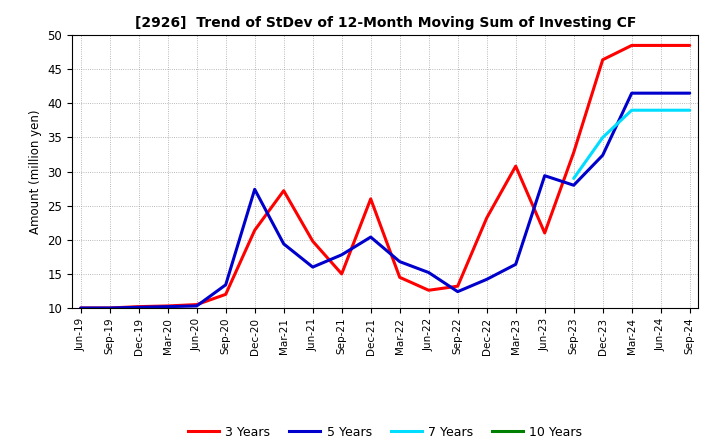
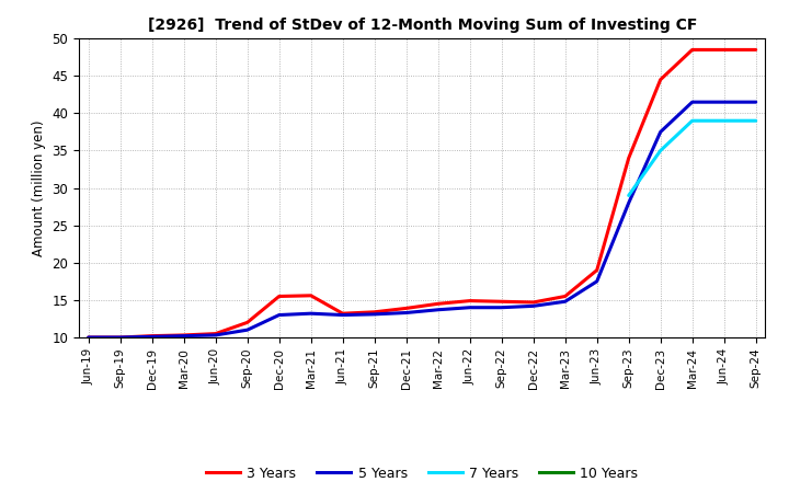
5 Years/Sep-20: 13.4 -> 11.0
3 Years/Dec-20: 21.4 -> 15.5
5 Years/Dec-20: 27.4 -> 13.0
3 Years/Mar-21: 27.2 -> 15.6
5 Years/Mar-21: 19.4 -> 13.2
3 Years/Jun-21: 19.8 -> 13.2
5 Years/Jun-21: 16.0 -> 13.0
3 Years/Sep-21: 15.0 -> 13.4
5 Years/Sep-21: 17.8 -> 13.1
3 Years/Dec-21: 26.0 -> 13.9
5 Years/Dec-21: 20.4 -> 13.3
5 Years/Mar-22: 16.8 -> 13.7
3 Years/Jun-22: 12.6 -> 14.9
5 Years/Jun-22: 15.2 -> 14.0
3 Years/Sep-22: 13.2 -> 14.8
5 Years/Sep-22: 12.4 -> 14.0
3 Years/Dec-22: 23.2 -> 14.7
3 Years/Mar-23: 30.8 -> 15.5
5 Years/Mar-23: 16.4 -> 14.8
3 Years/Jun-23: 21.0 -> 19.0
5 Years/Jun-23: 29.4 -> 17.5
3 Years/Sep-23: 32.8 -> 34.0
3 Years/Dec-23: 46.4 -> 44.5
5 Years/Dec-23: 32.4 -> 37.5
